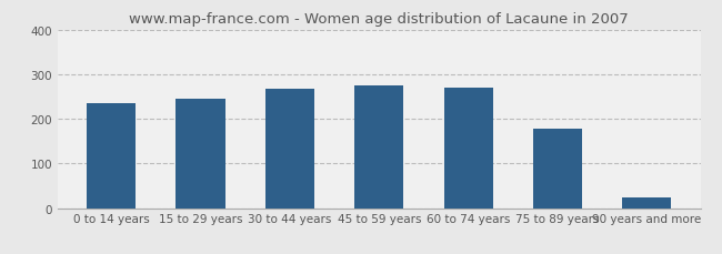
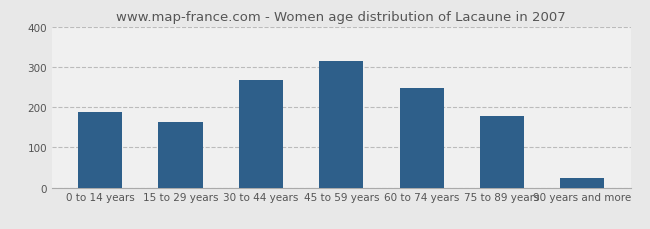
0 to 14 years: 235 -> 188
15 to 29 years: 245 -> 163
45 to 59 years: 275 -> 315
60 to 74 years: 270 -> 247
